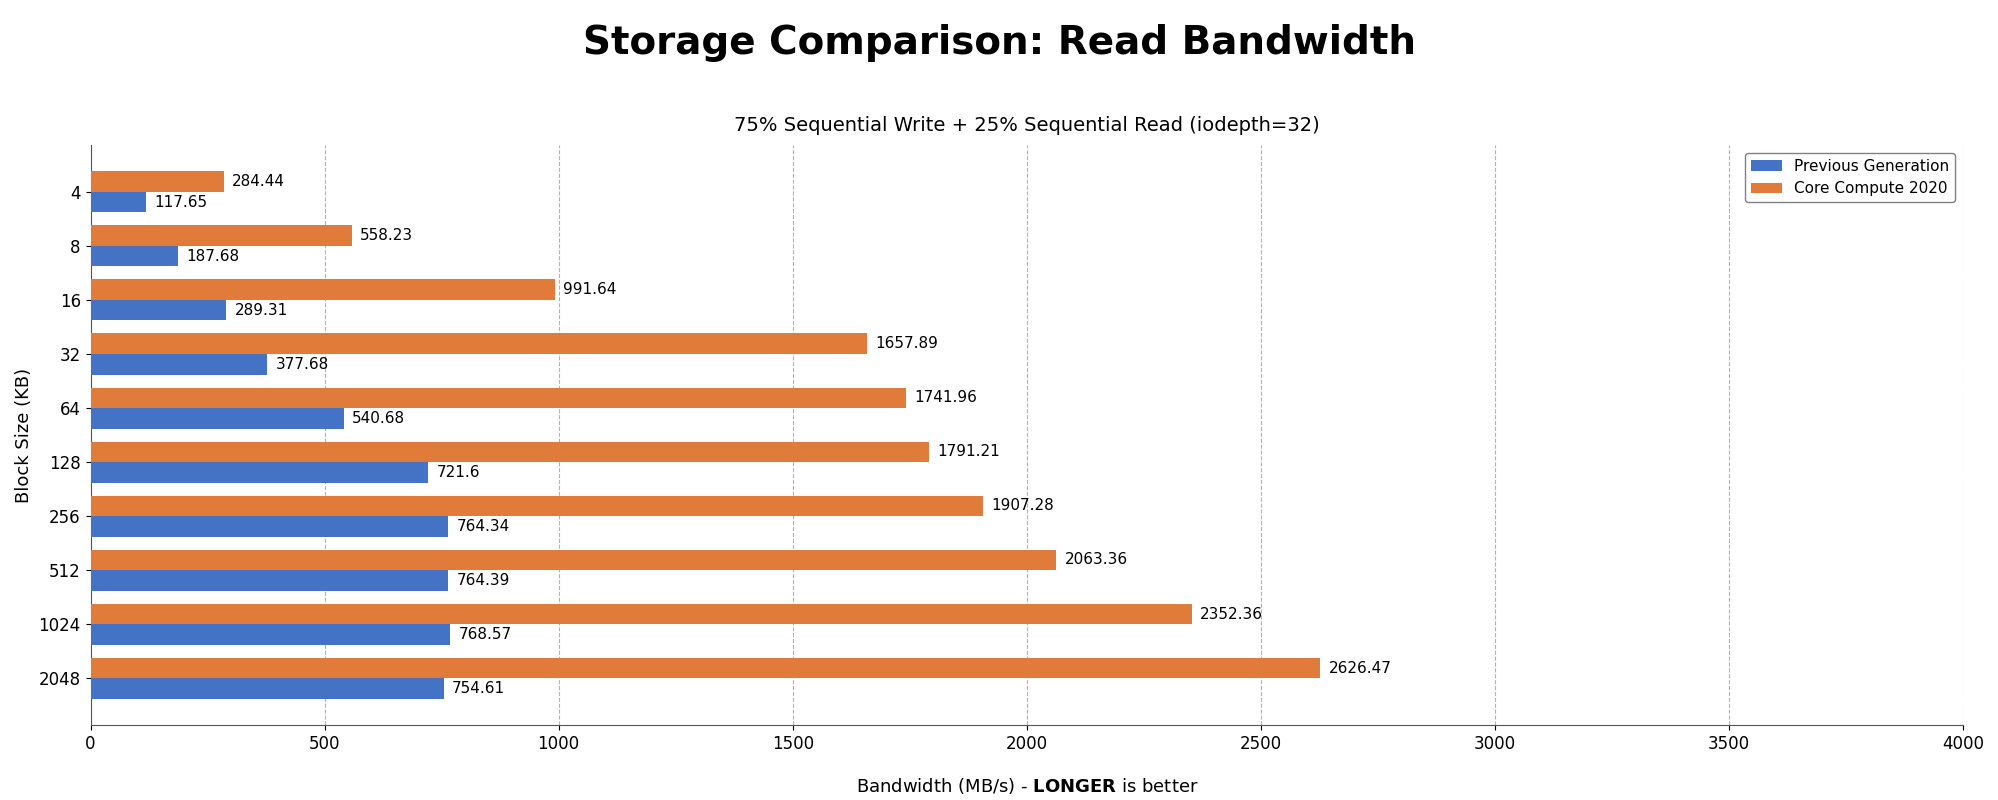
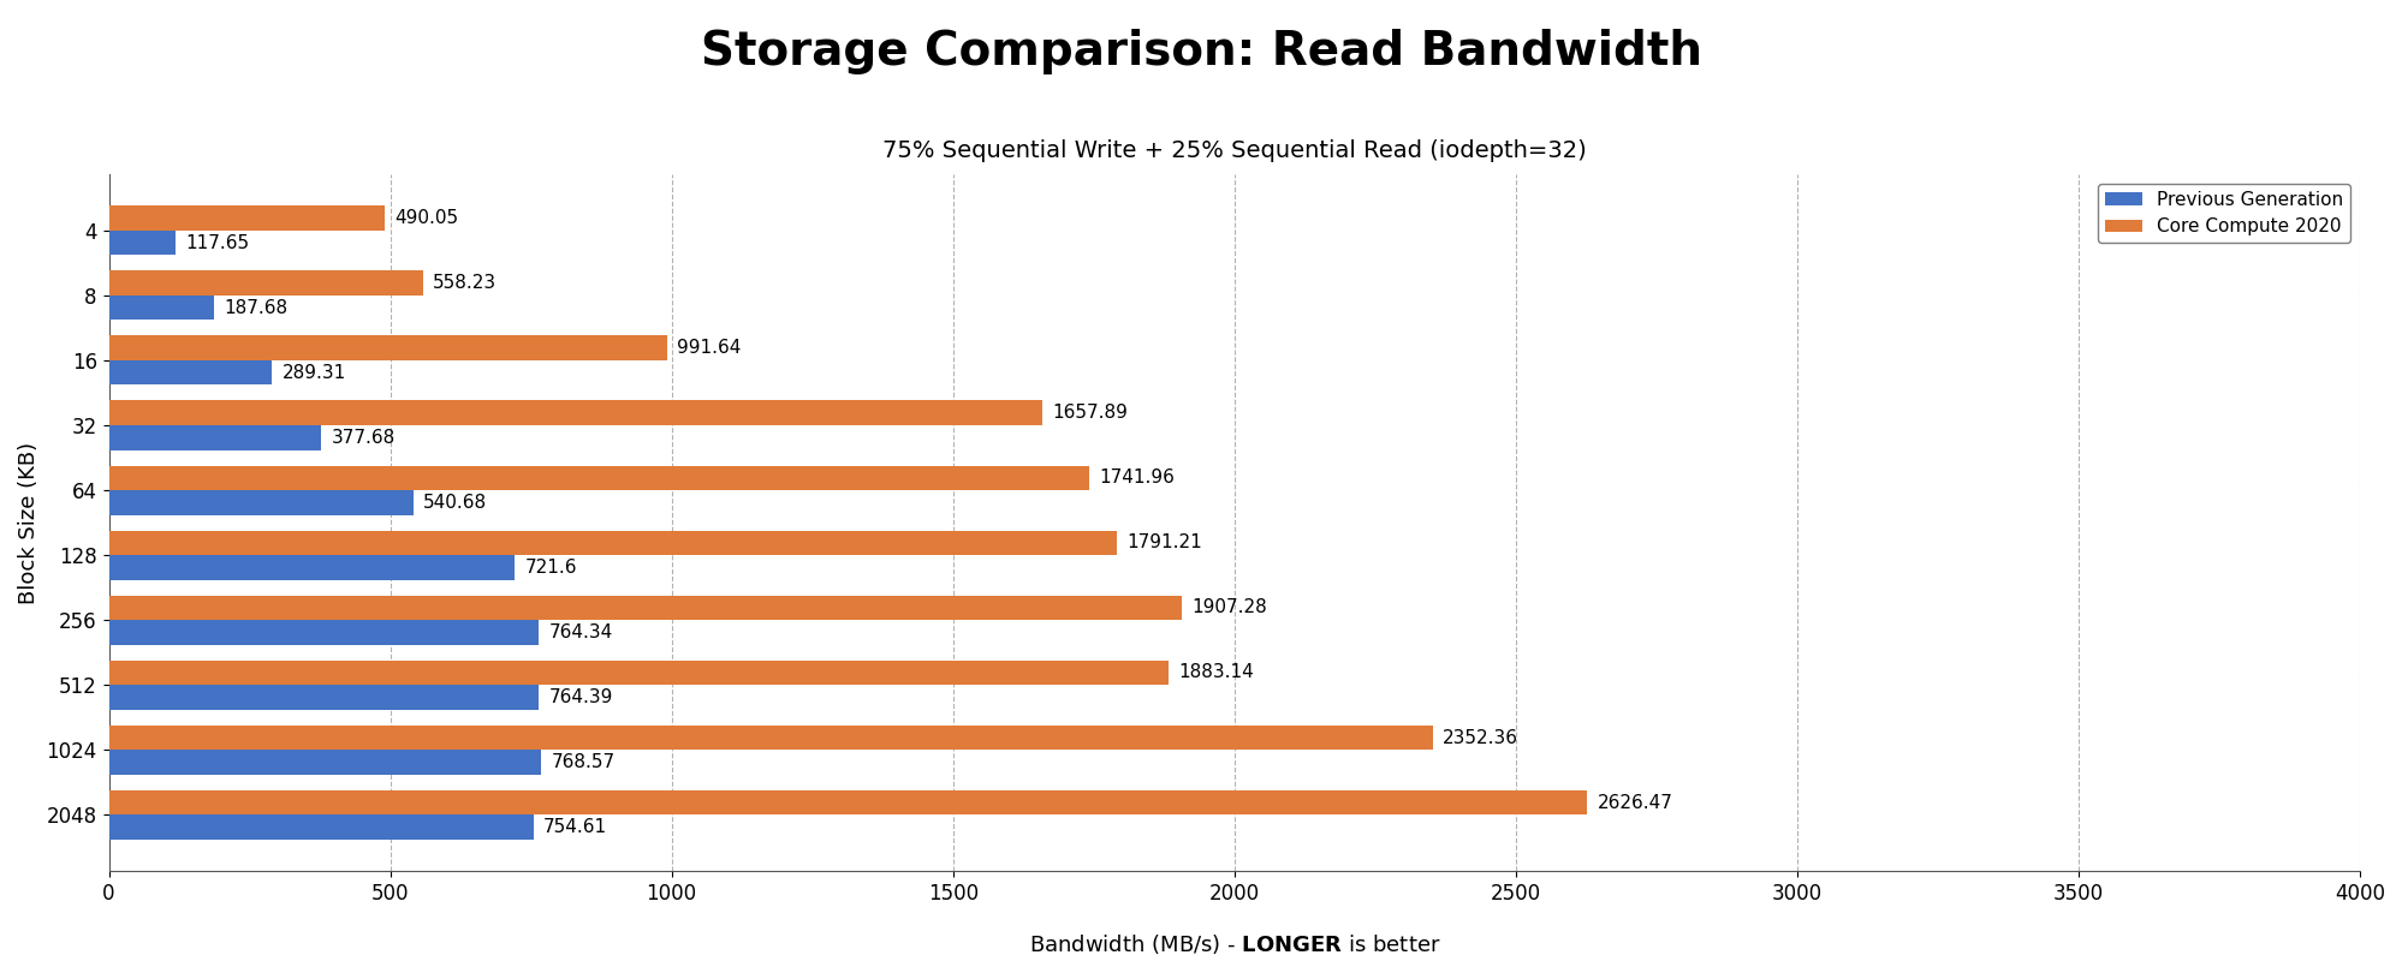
Core Compute 2020/4: 284.44 -> 490.05
Core Compute 2020/512: 2063.36 -> 1883.14
